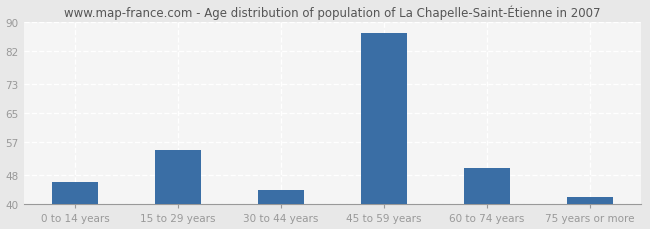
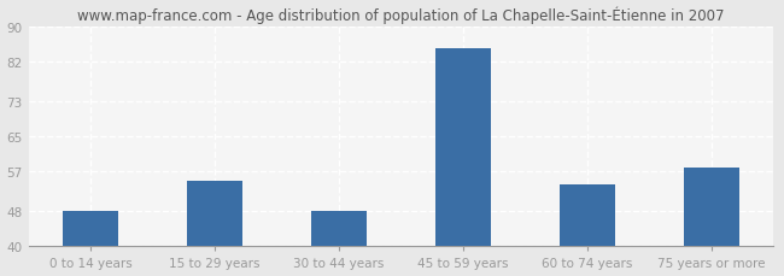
0 to 14 years: 46 -> 48
30 to 44 years: 44 -> 48
45 to 59 years: 87 -> 85
60 to 74 years: 50 -> 54
75 years or more: 42 -> 58
